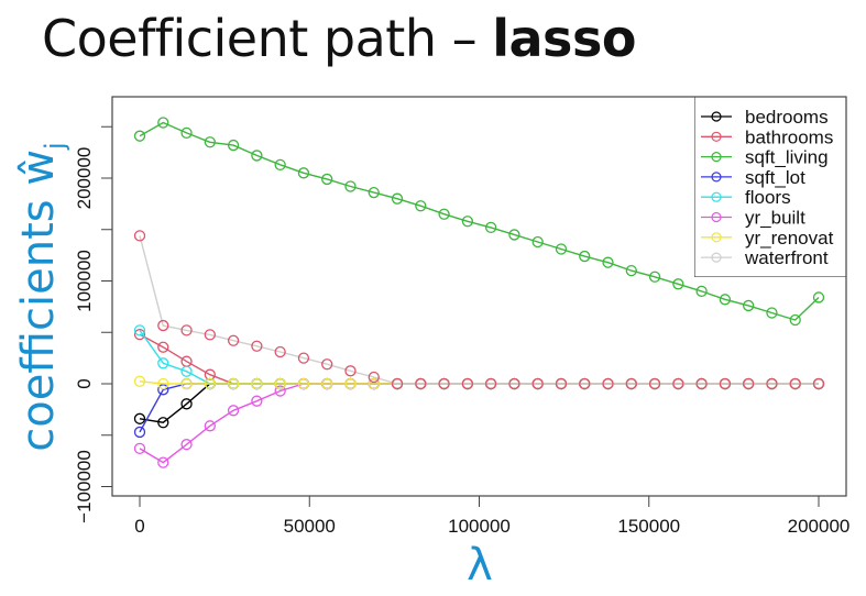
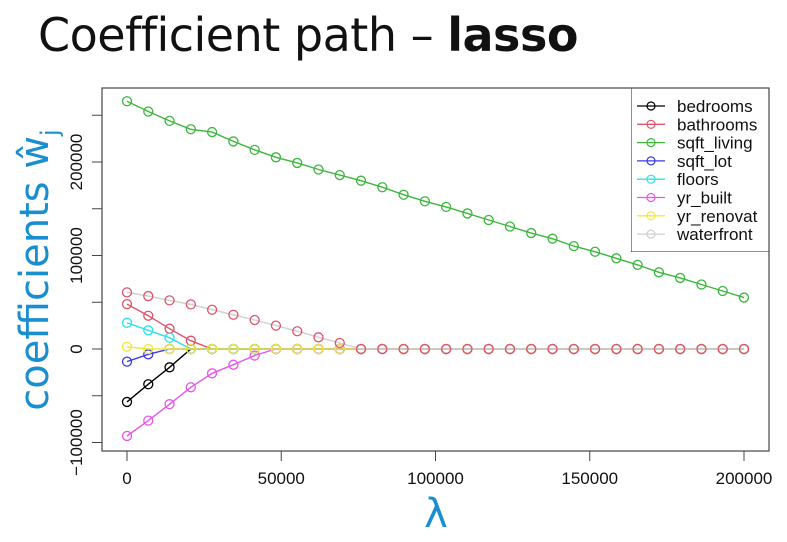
bedrooms/0: -34000 -> -57000
sqft_living/0: 241000 -> 265000
sqft_lot/0: -47000 -> -14000
floors/0: 52000 -> 28000
yr_built/0: -63000 -> -93000
waterfront/0: 144000 -> 61000
sqft_living/200000: 84000 -> 55000
